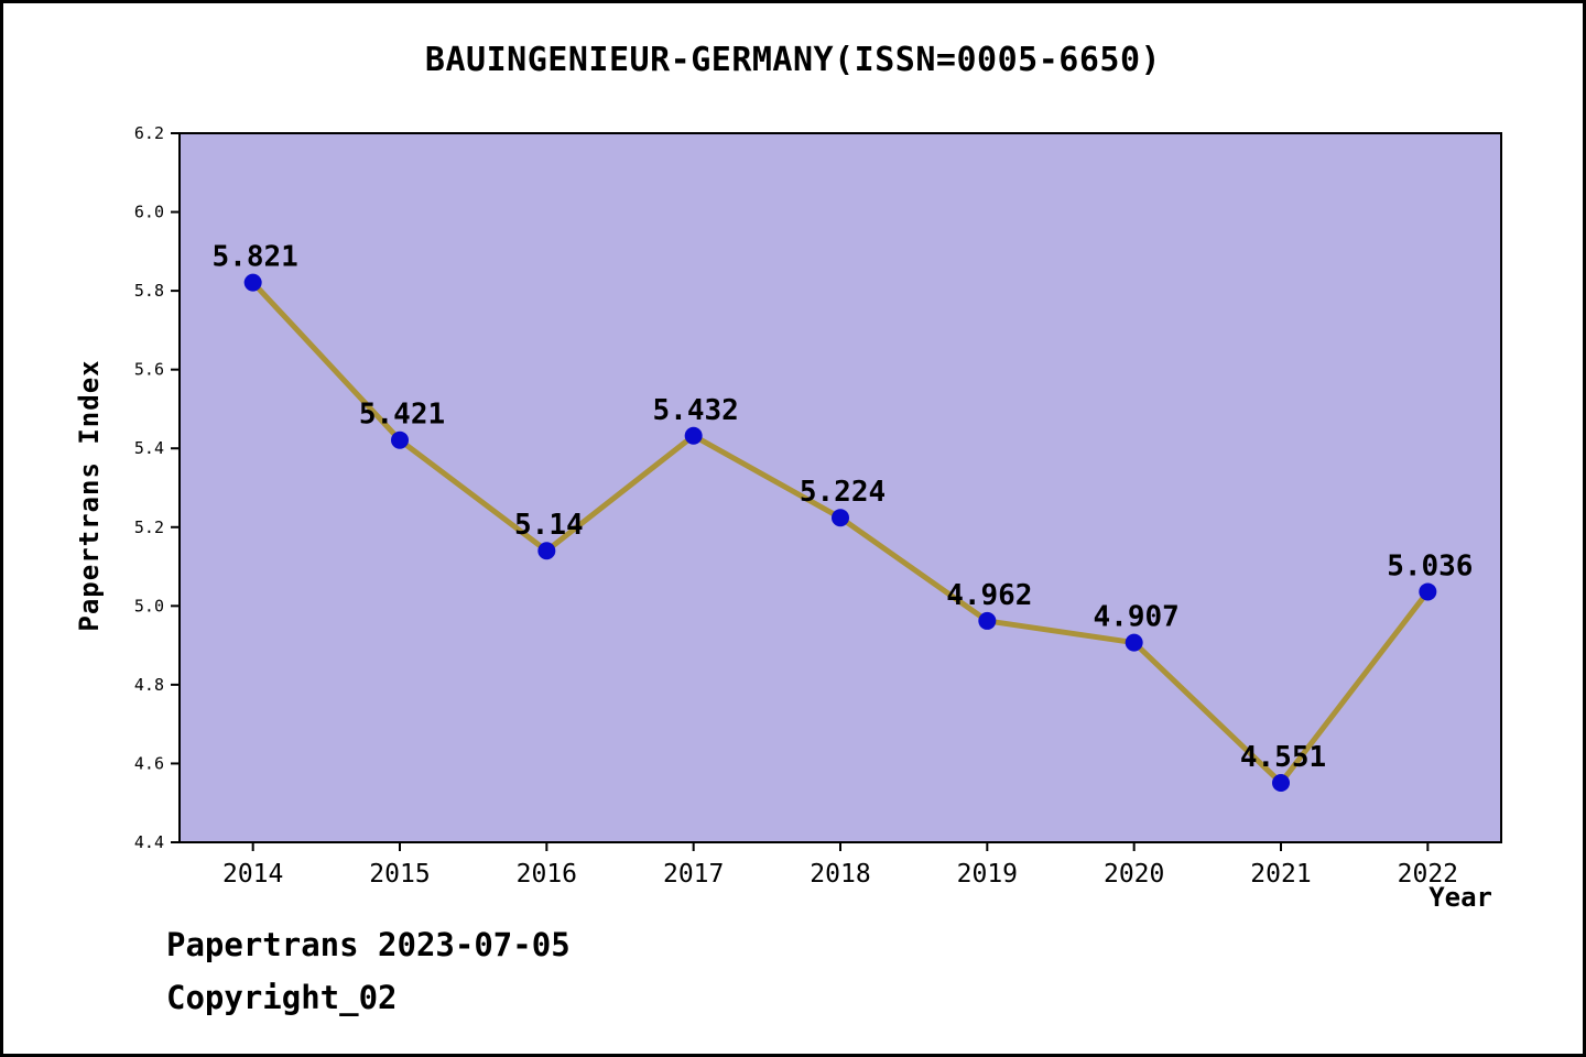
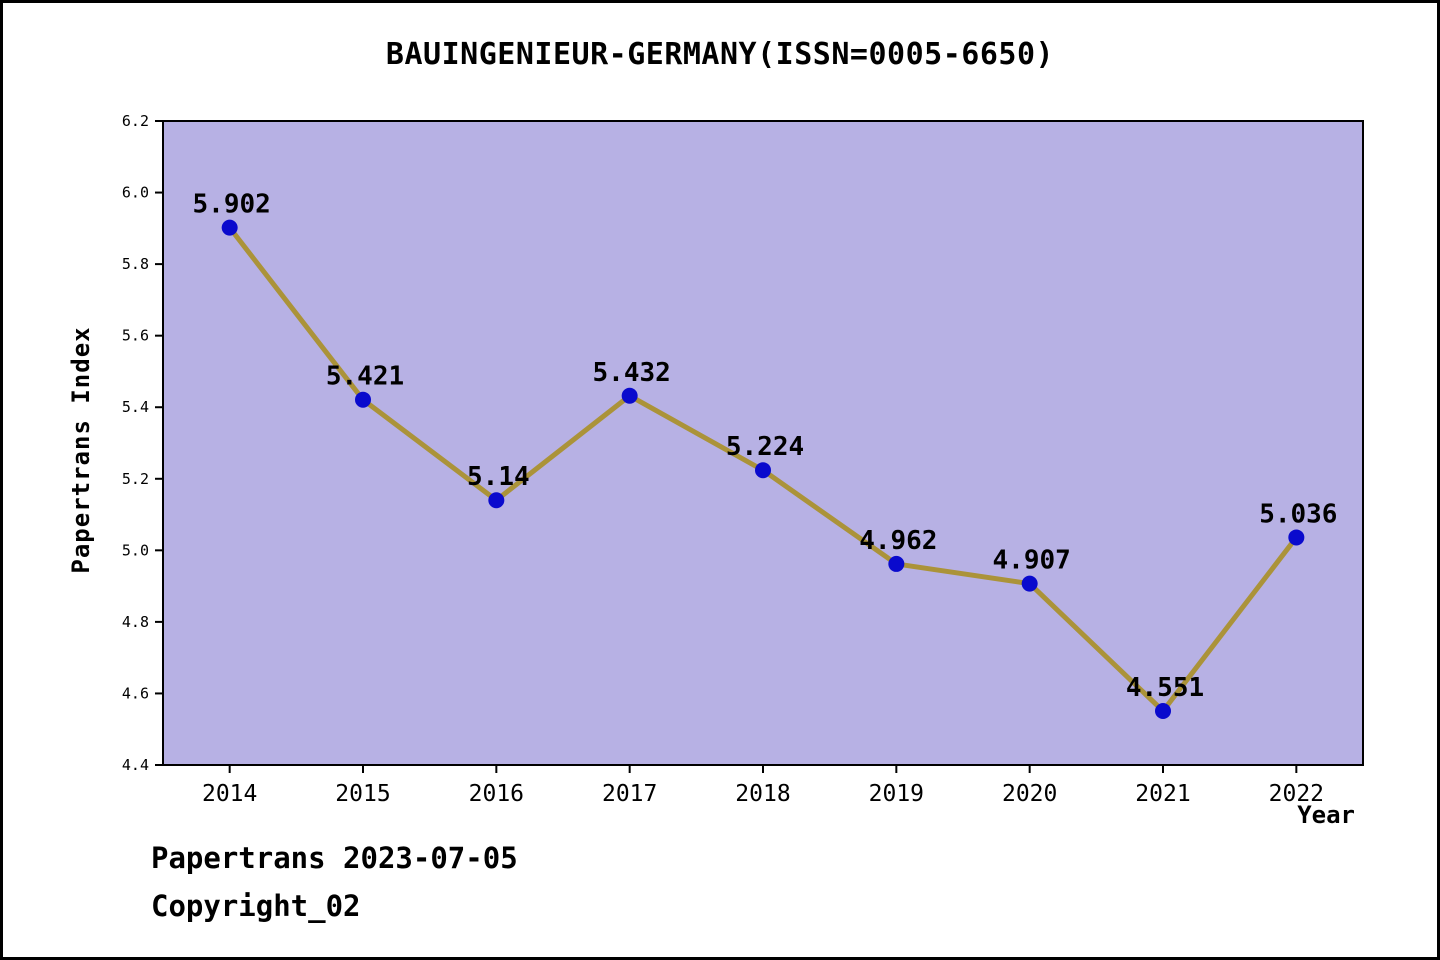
2014: 5.821 -> 5.902
